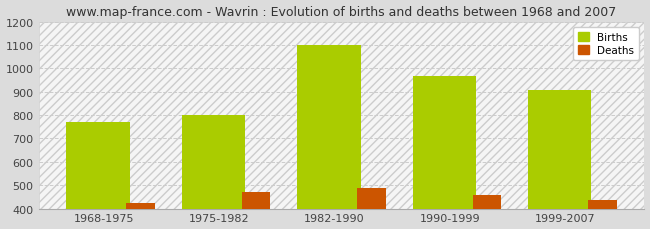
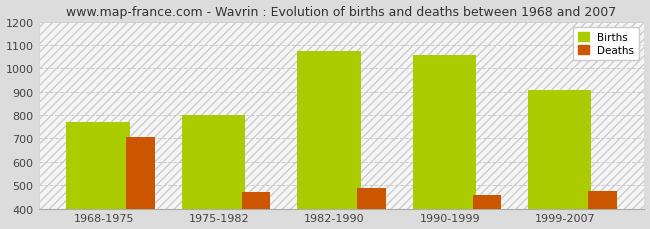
Deaths/1968-1975: 422 -> 705
Births/1982-1990: 1100 -> 1075
Births/1990-1999: 965 -> 1055
Deaths/1999-2007: 438 -> 475
